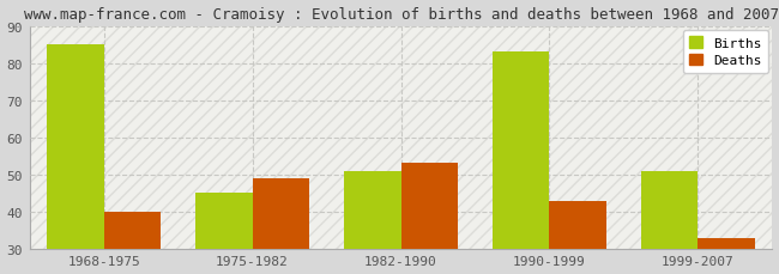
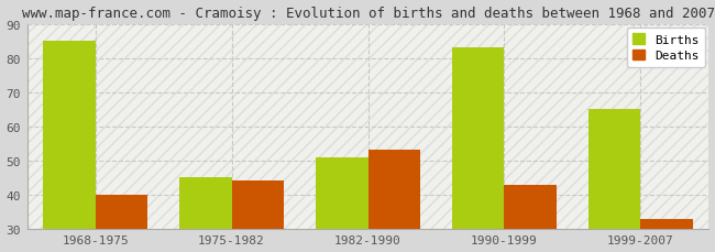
Deaths/1975-1982: 49 -> 44
Births/1999-2007: 51 -> 65
